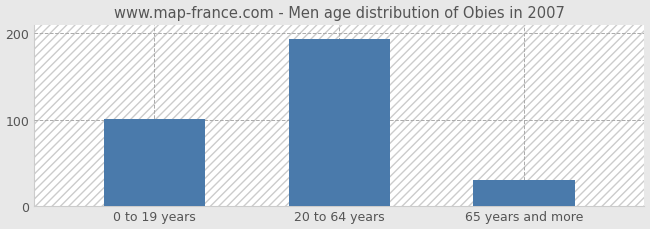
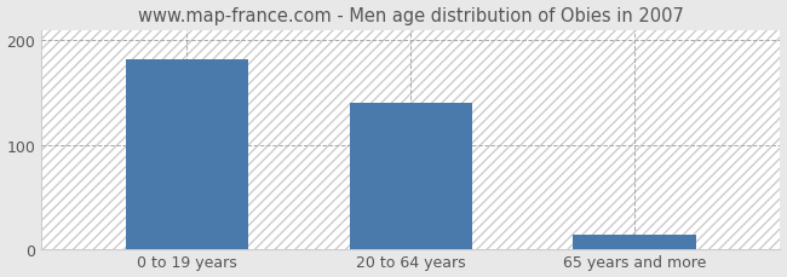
0 to 19 years: 101 -> 182
20 to 64 years: 194 -> 140
65 years and more: 30 -> 14
